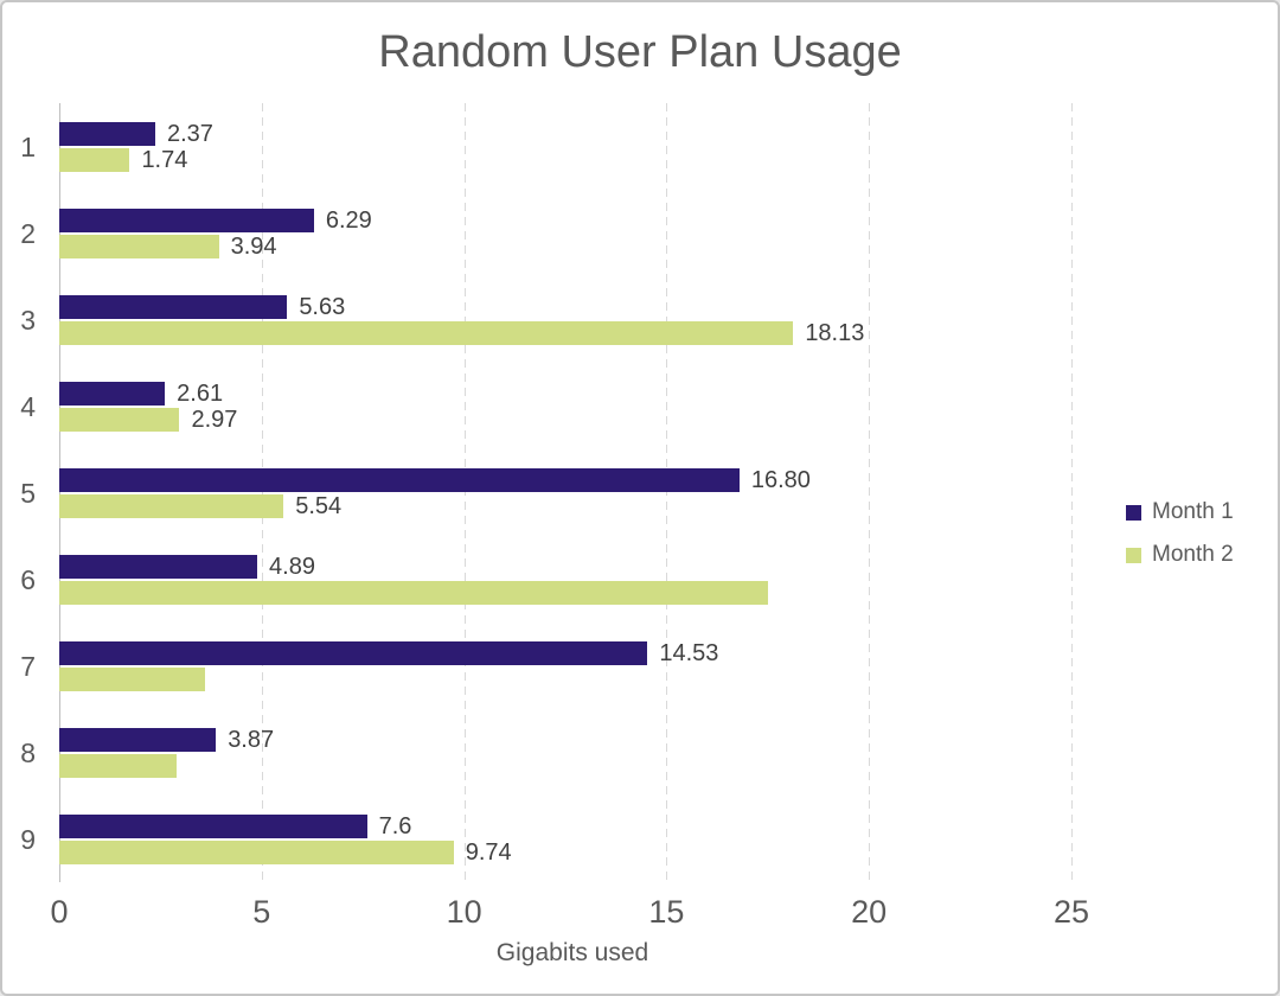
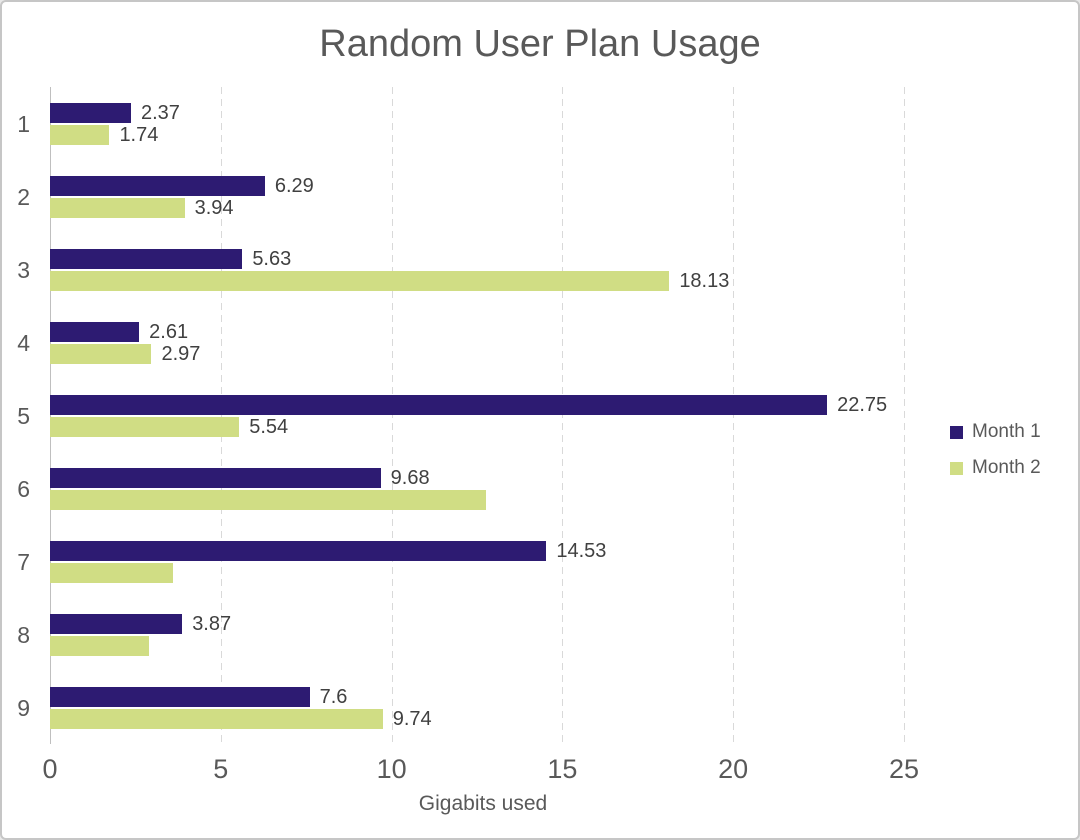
Month 1/5: 16.80 -> 22.75
Month 1/6: 4.89 -> 9.68
Month 2/6: 17.5 -> 12.8
